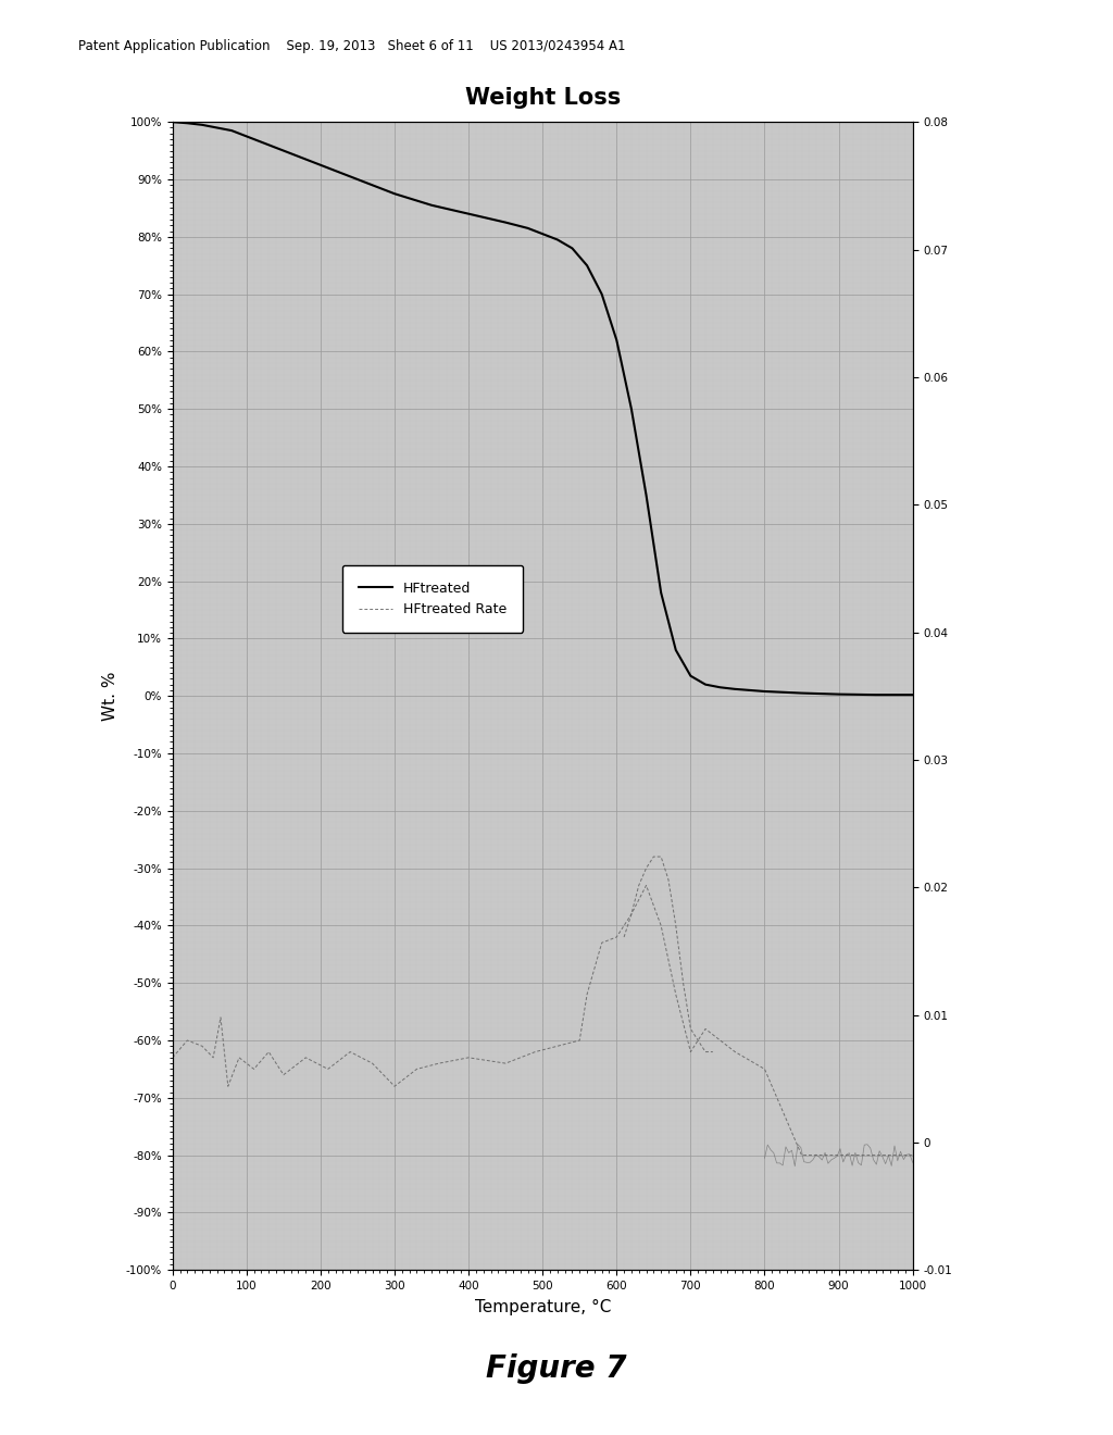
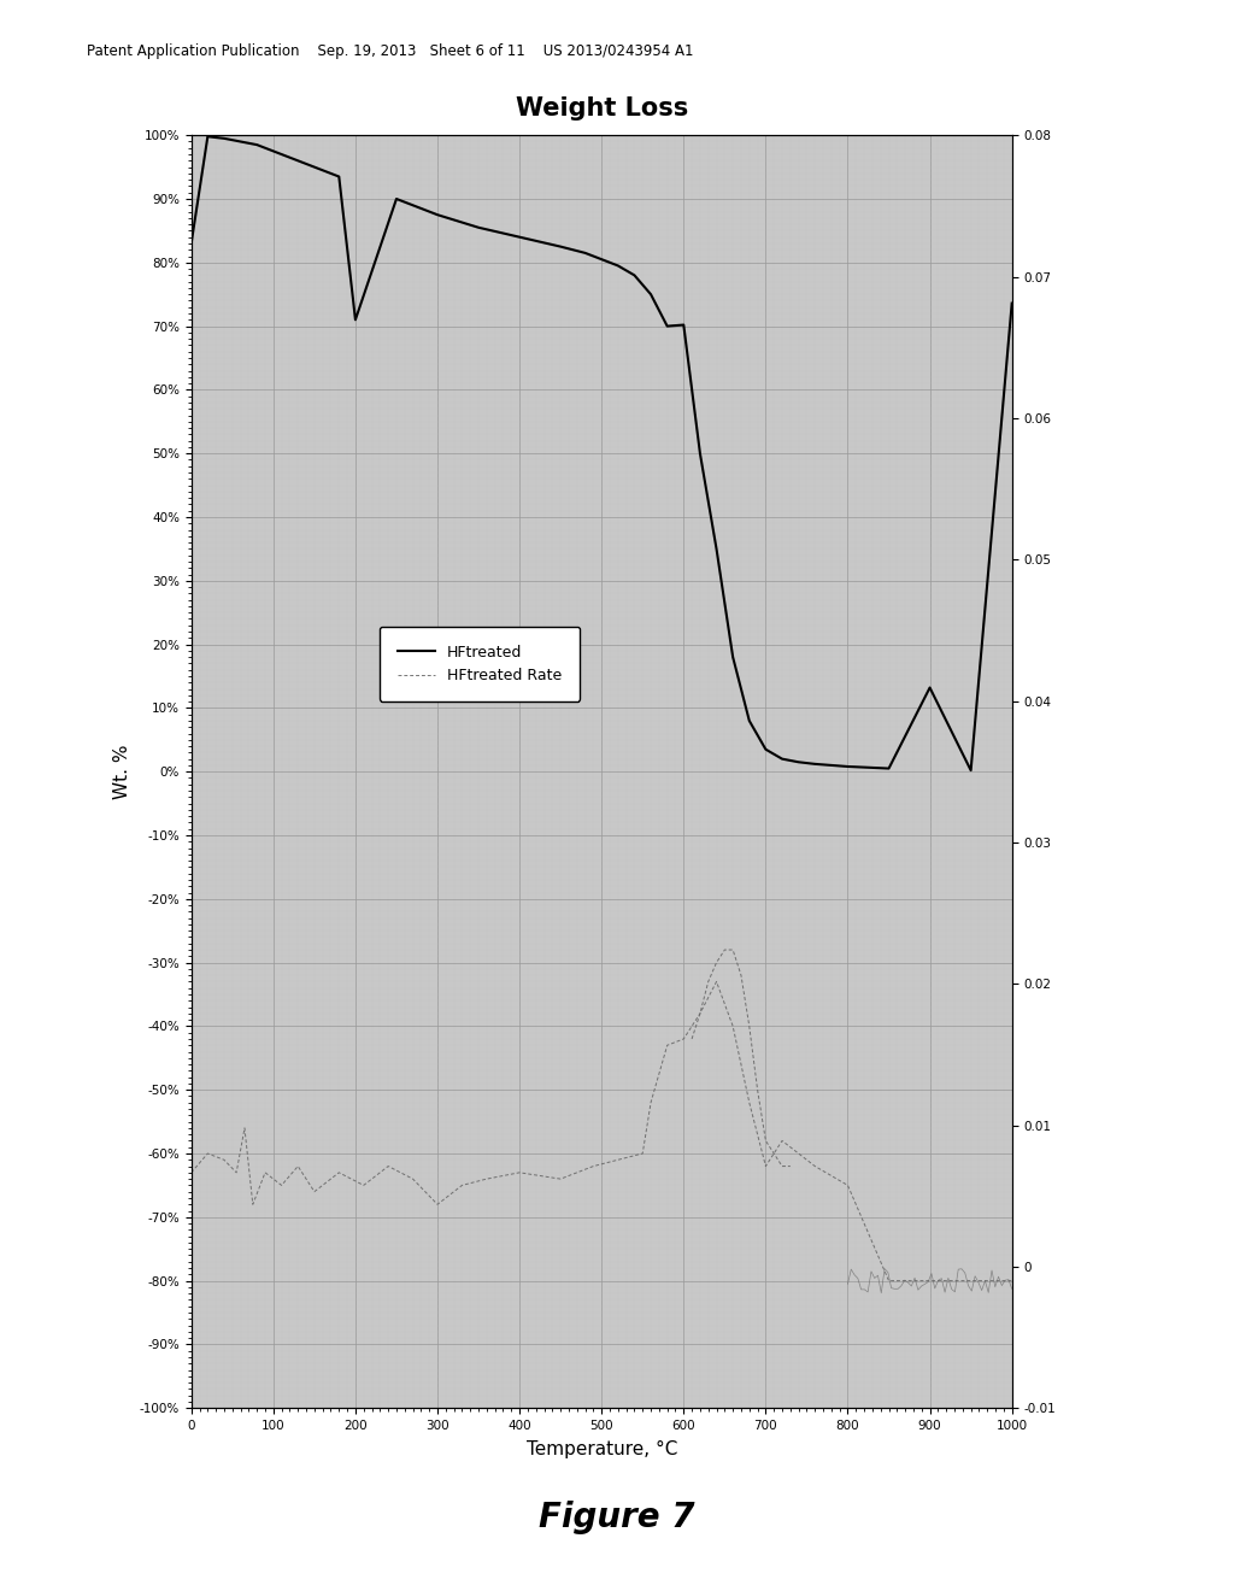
HFtreated/0: 100.0% -> 83.0%
HFtreated/200: 92.5% -> 71.0%
HFtreated/600: 62.0% -> 70.2%
HFtreated/900: 0.3% -> 13.2%
HFtreated/1000: 0.2% -> 73.6%
